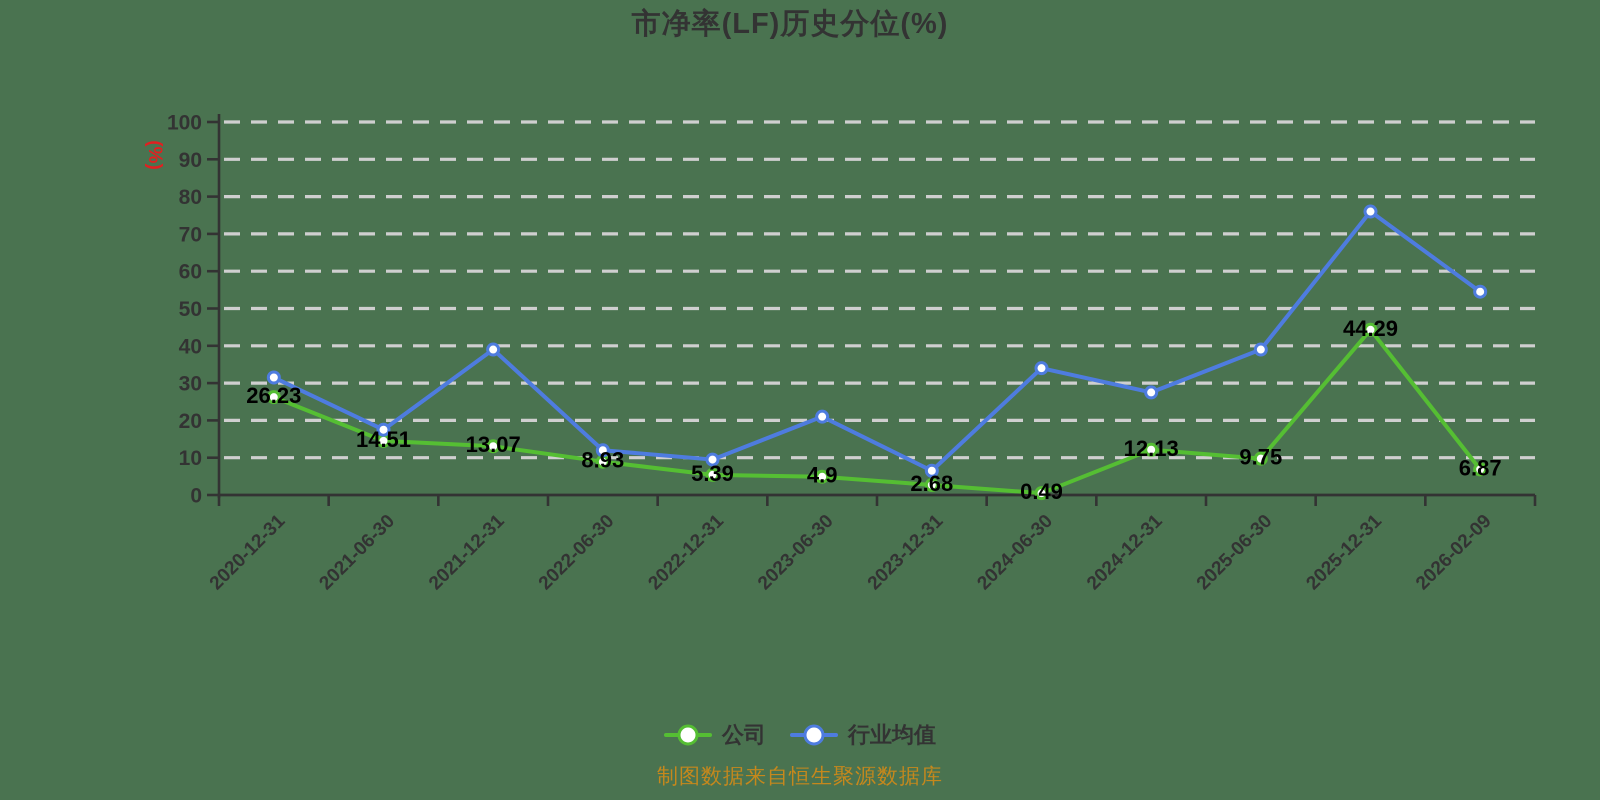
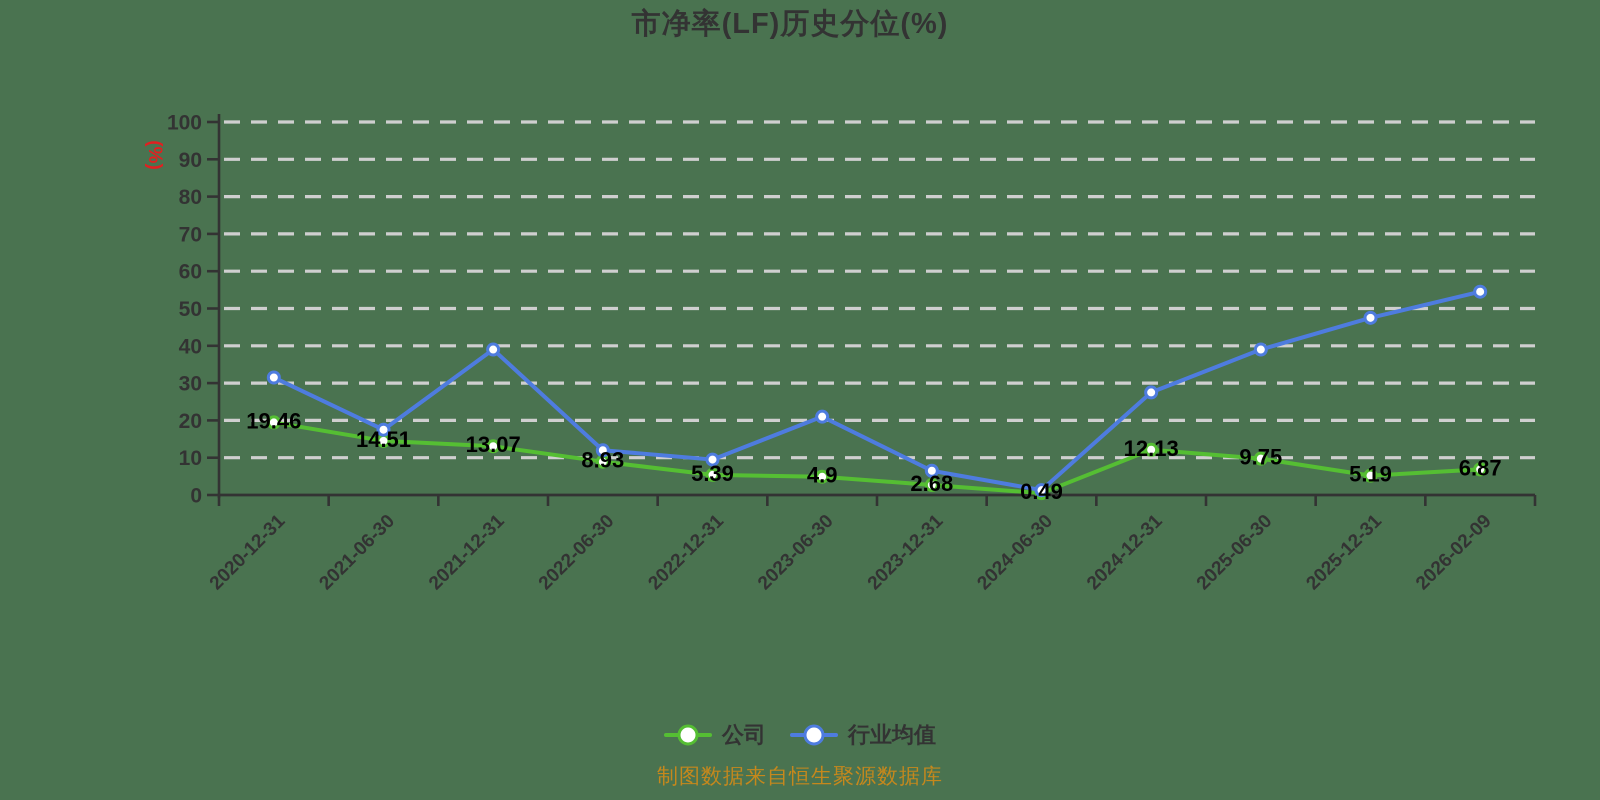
公司/2020-12-31: 26.23 -> 19.46
行业均值/2024-06-30: 34 -> 1
公司/2025-12-31: 44.29 -> 5.19
行业均值/2025-12-31: 76 -> 48
